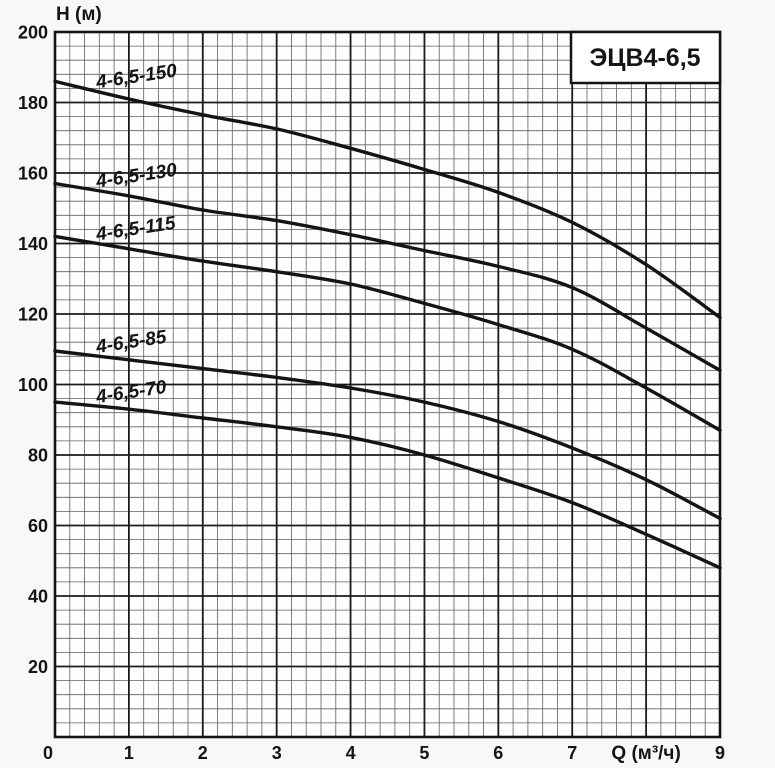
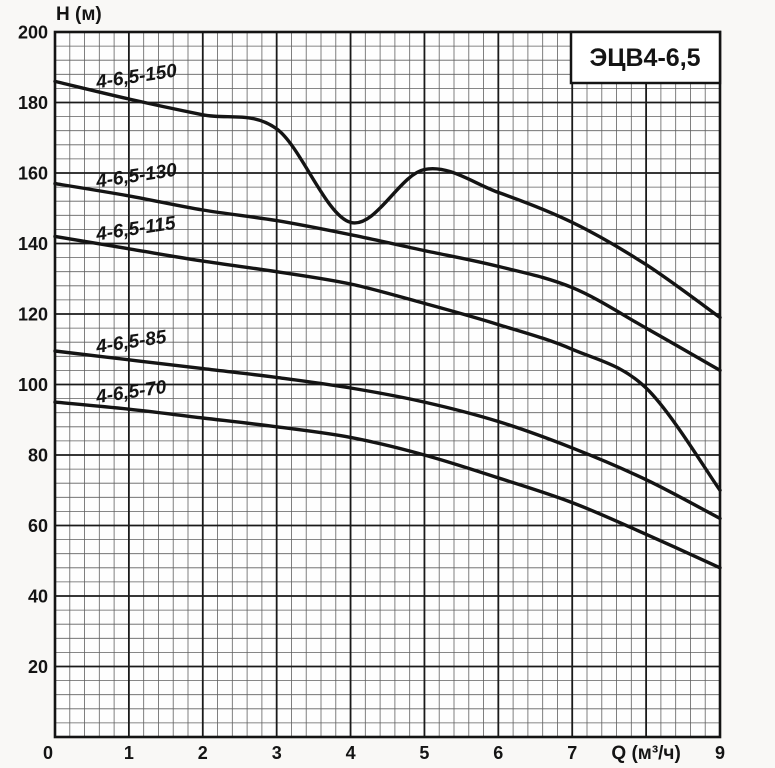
4-6,5-150/4: 167 -> 146
4-6,5-115/9: 87 -> 70
